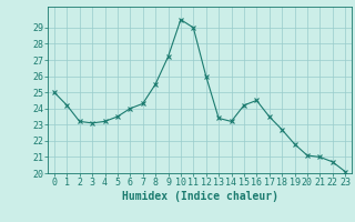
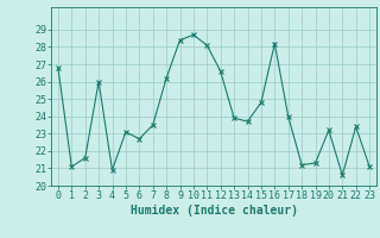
0: 25.0 -> 26.8
1: 24.2 -> 21.1
2: 23.2 -> 21.6
3: 23.1 -> 26.0
4: 23.2 -> 20.9
5: 23.5 -> 23.1
6: 24.0 -> 22.7
7: 24.3 -> 23.5
8: 25.5 -> 26.2
9: 27.2 -> 28.4
10: 29.5 -> 28.7
11: 29.0 -> 28.1
12: 26.0 -> 26.6
13: 23.4 -> 23.9
14: 23.2 -> 23.7
15: 24.2 -> 24.8
16: 24.5 -> 28.2
17: 23.5 -> 24.0
18: 22.7 -> 21.2
19: 21.8 -> 21.3
20: 21.1 -> 23.2
21: 21.0 -> 20.6
22: 20.7 -> 23.4
23: 20.1 -> 21.1
